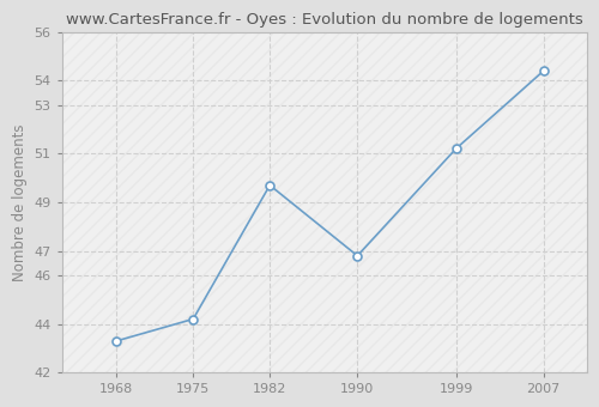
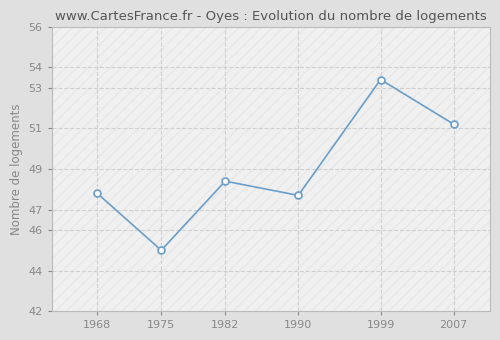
1968: 43.3 -> 47.8
1975: 44.2 -> 45.0
1982: 49.7 -> 48.4
1990: 46.8 -> 47.7
1999: 51.2 -> 53.4
2007: 54.4 -> 51.2
